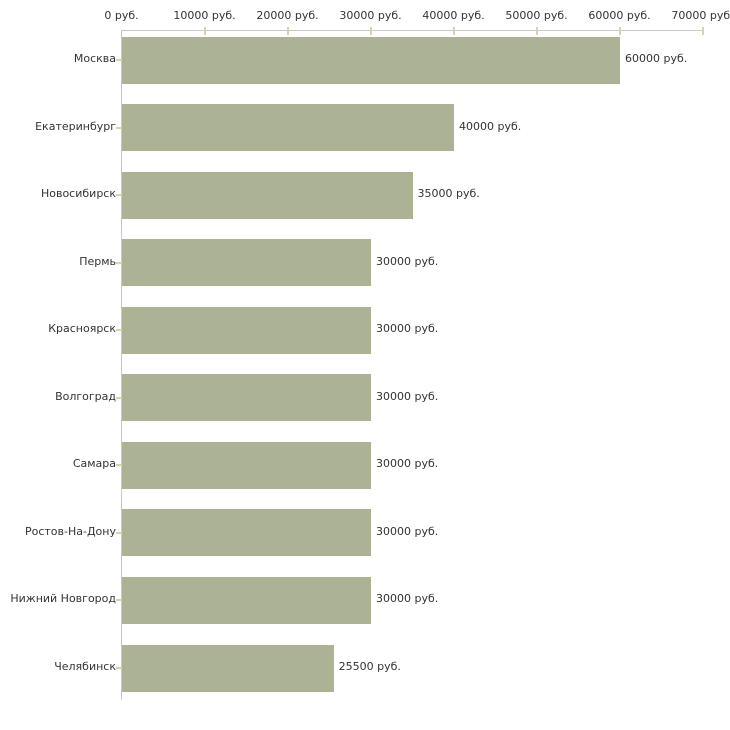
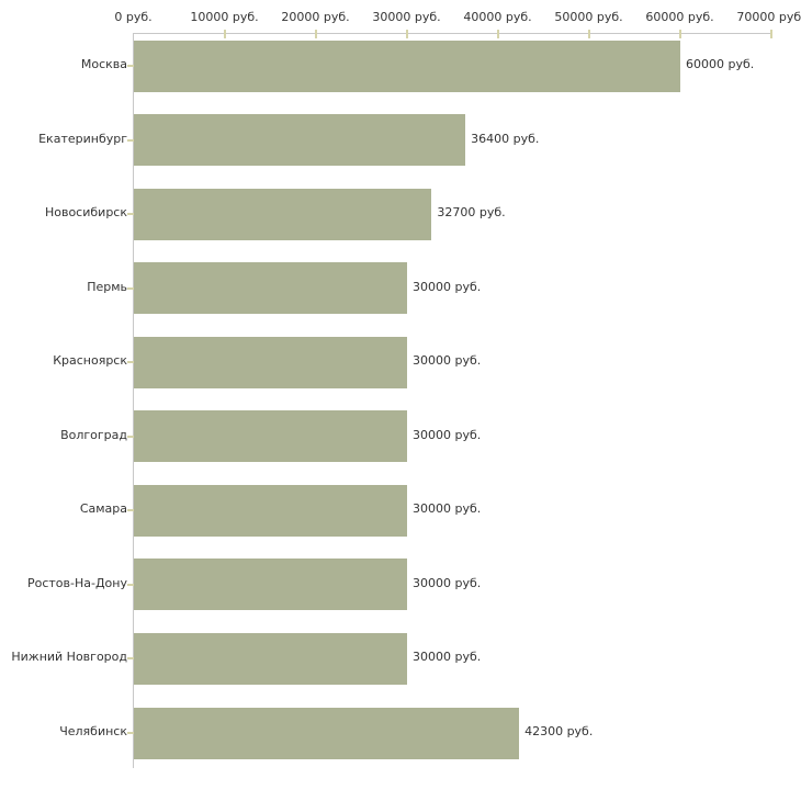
Екатеринбург: 40000 -> 36400
Новосибирск: 35000 -> 32700
Челябинск: 25500 -> 42300
